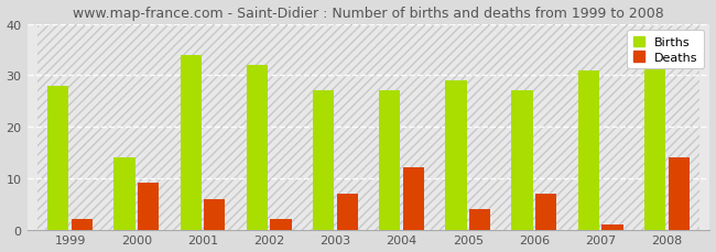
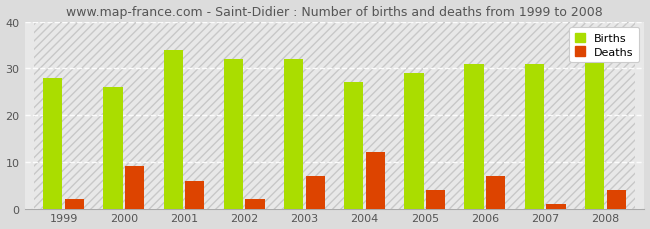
Births/2000: 14 -> 26
Births/2003: 27 -> 32
Births/2006: 27 -> 31
Deaths/2008: 14 -> 4
